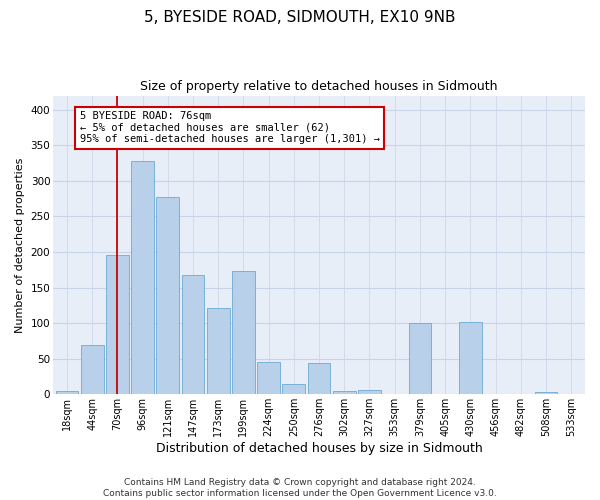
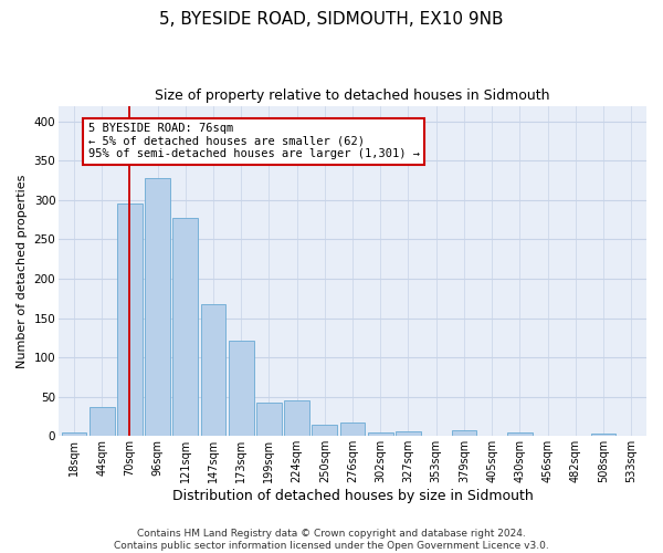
44sqm: 70 -> 37
70sqm: 196 -> 296
199sqm: 174 -> 43
276sqm: 44 -> 17
379sqm: 100 -> 7
430sqm: 102 -> 4
